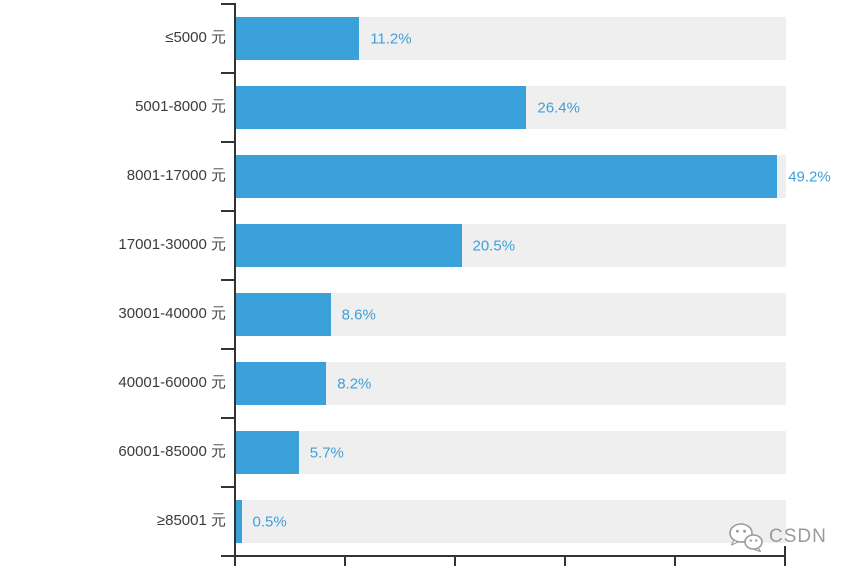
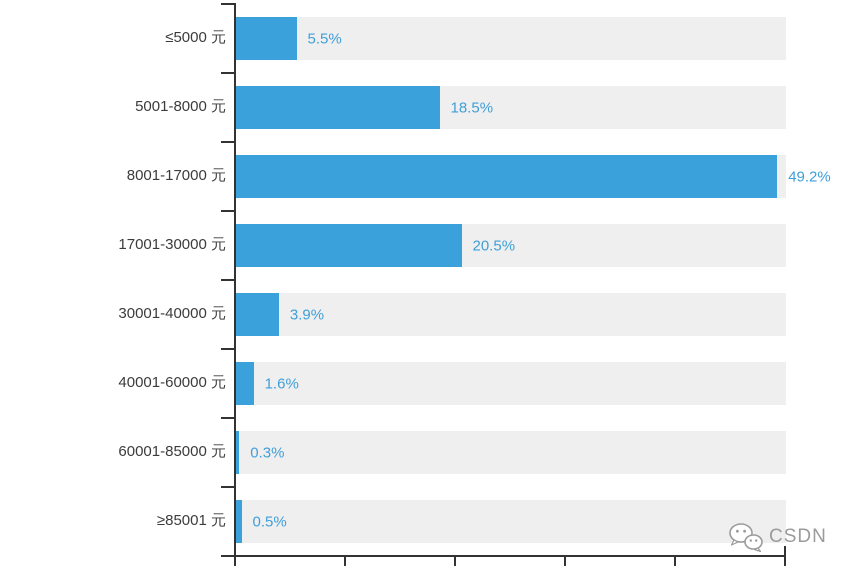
≤5000 元: 11.2% -> 5.5%
5001-8000 元: 26.4% -> 18.5%
30001-40000 元: 8.6% -> 3.9%
40001-60000 元: 8.2% -> 1.6%
60001-85000 元: 5.7% -> 0.3%
